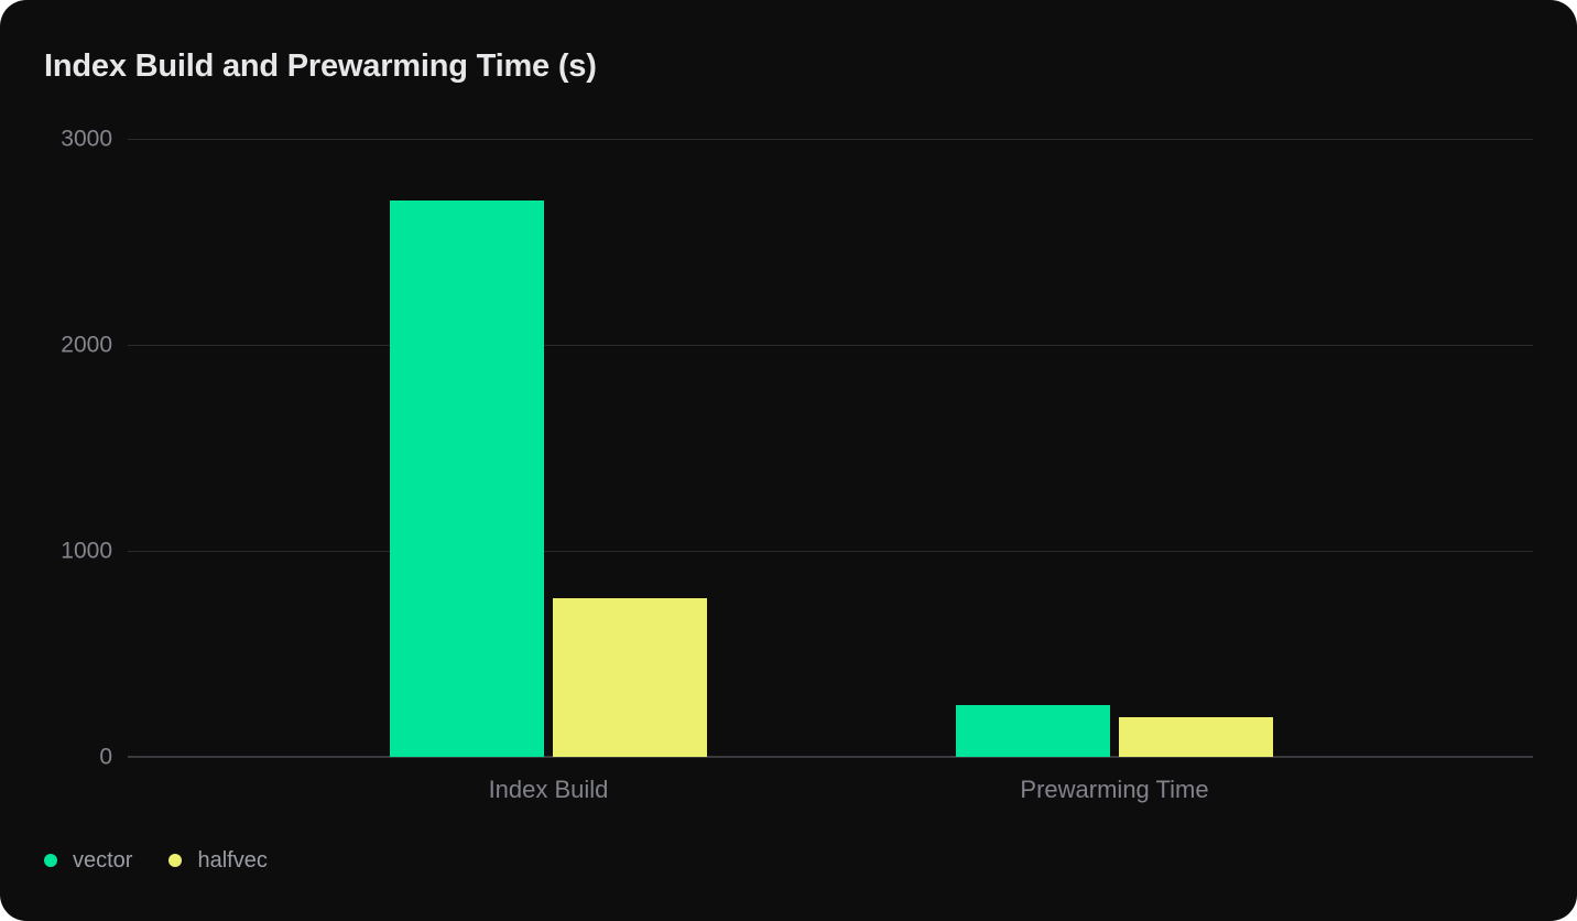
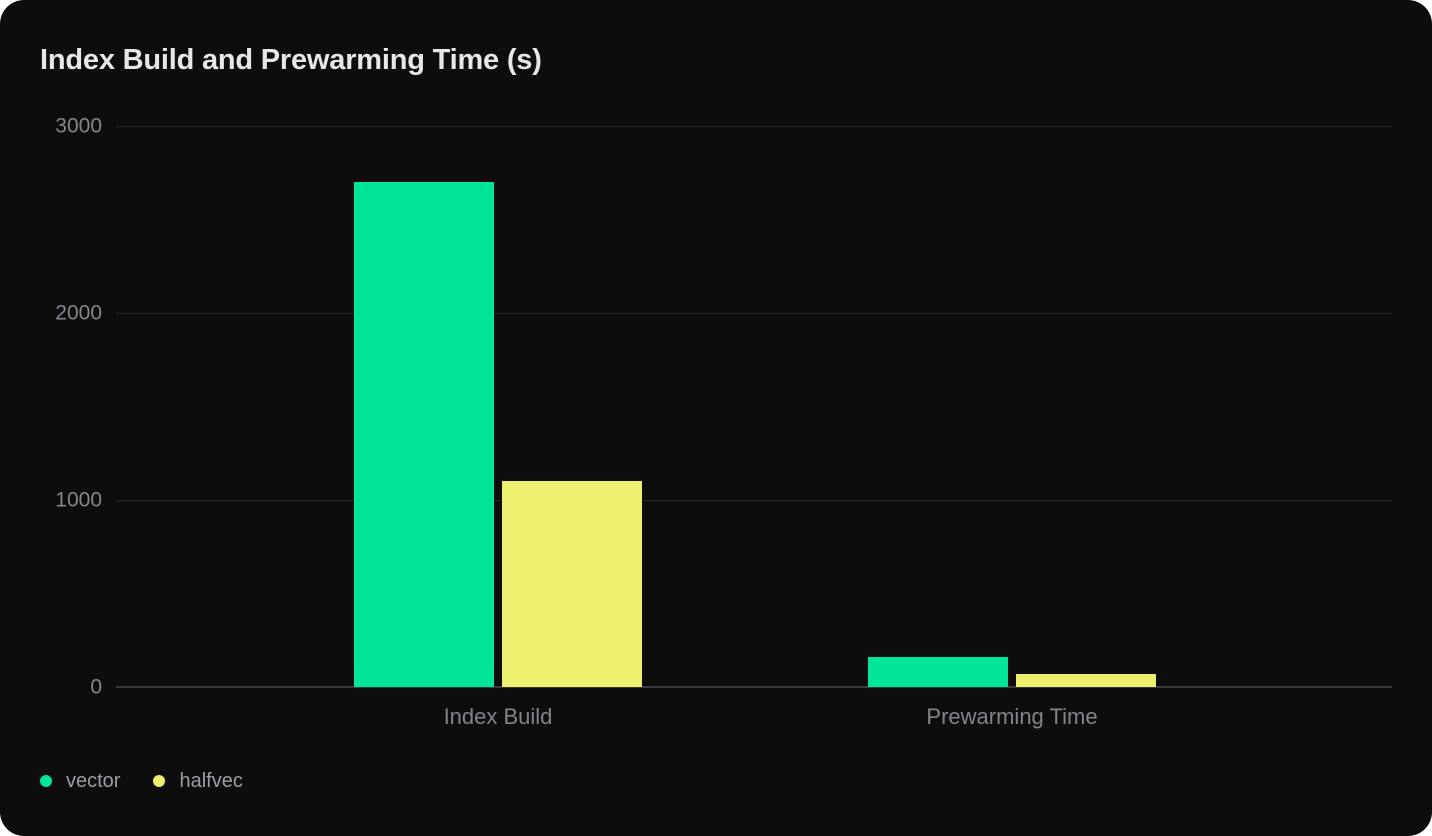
halfvec/Index Build: 770 -> 1100
vector/Prewarming Time: 250 -> 160
halfvec/Prewarming Time: 190 -> 70
